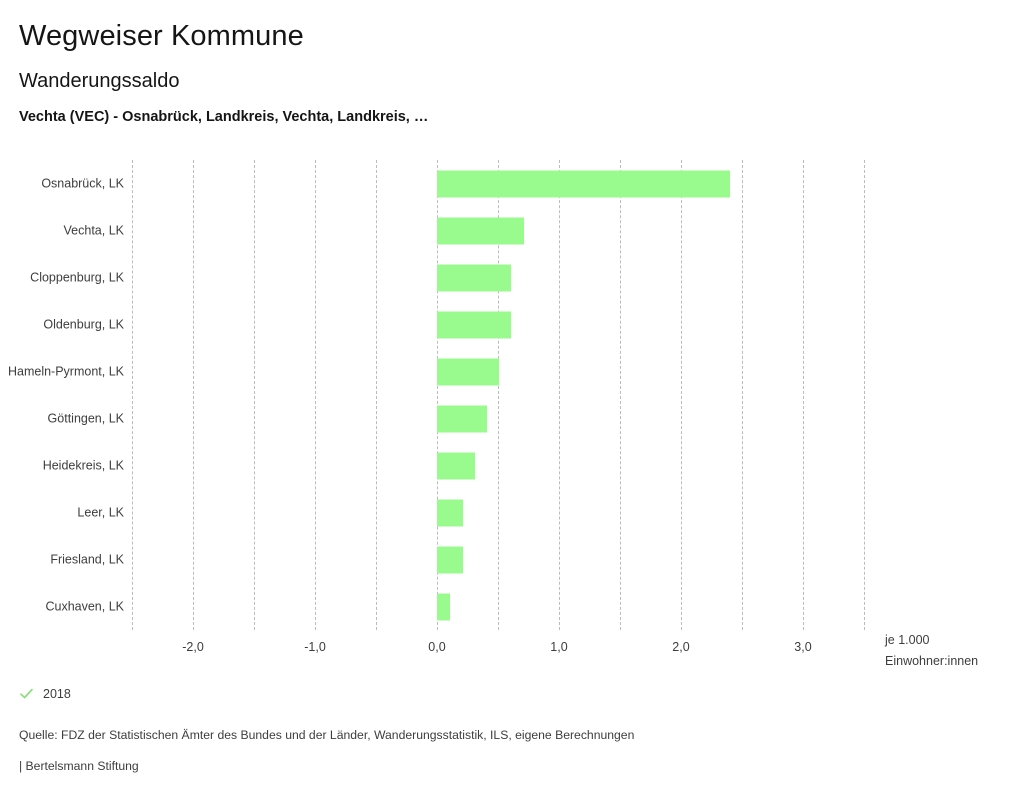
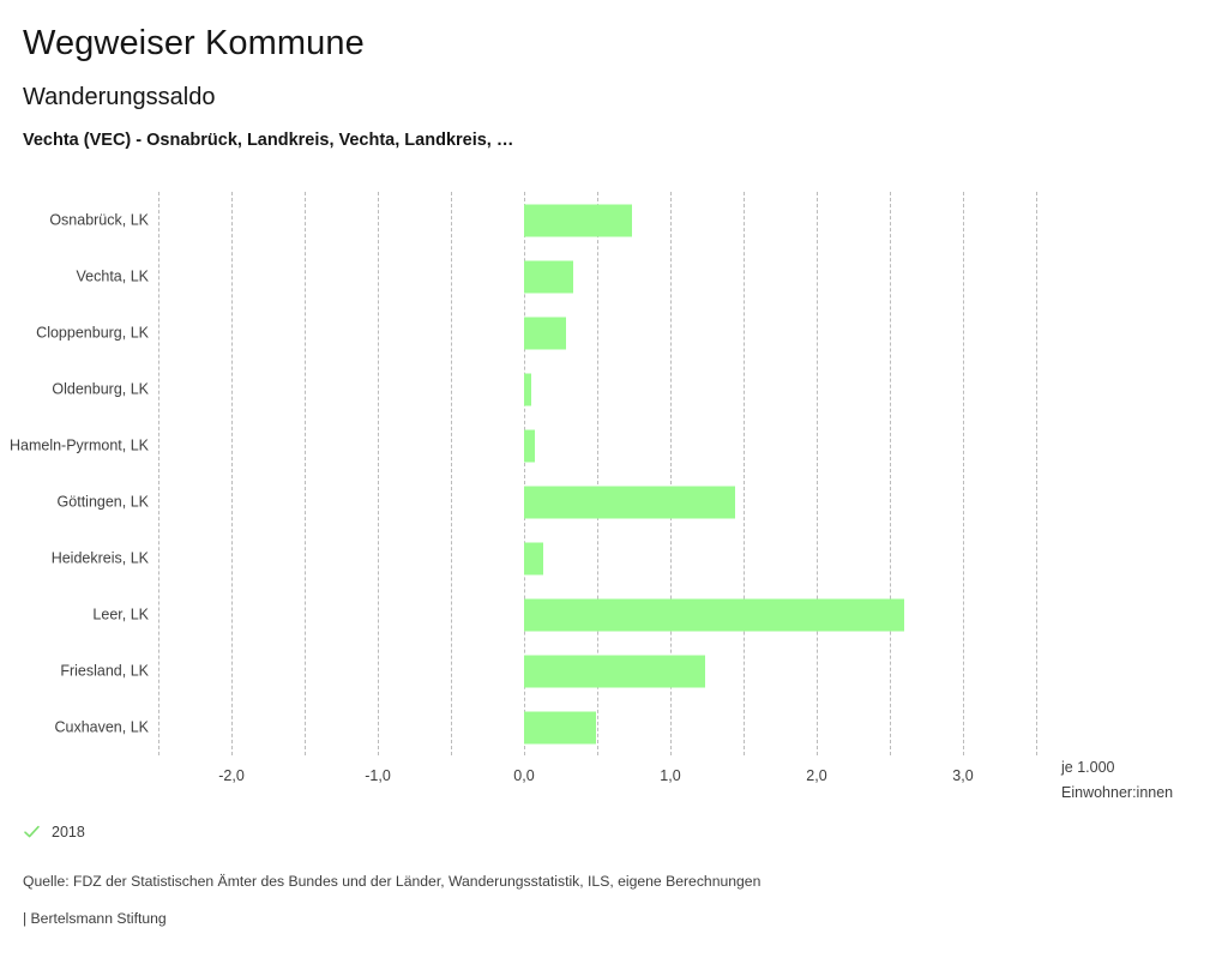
Osnabrück, LK: 2,40 -> 0,74
Vechta, LK: 0,71 -> 0,34
Cloppenburg, LK: 0,61 -> 0,29
Oldenburg, LK: 0,61 -> 0,05
Hameln-Pyrmont, LK: 0,51 -> 0,07
Göttingen, LK: 0,41 -> 1,44
Heidekreis, LK: 0,31 -> 0,13
Leer, LK: 0,21 -> 2,60
Friesland, LK: 0,21 -> 1,24
Cuxhaven, LK: 0,11 -> 0,49
